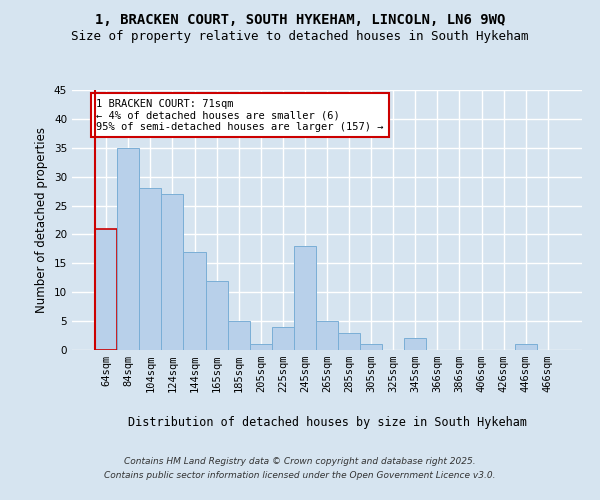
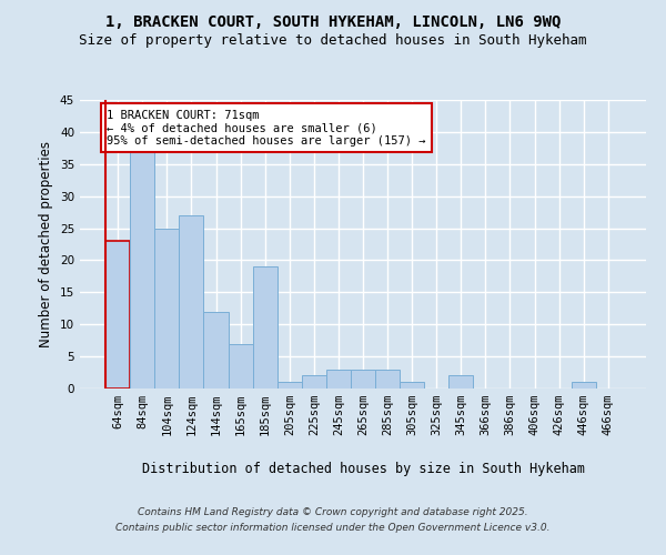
64sqm: 21 -> 23
84sqm: 35 -> 37
104sqm: 28 -> 25
144sqm: 17 -> 12
165sqm: 12 -> 7
185sqm: 5 -> 19
225sqm: 4 -> 2
245sqm: 18 -> 3
265sqm: 5 -> 3
